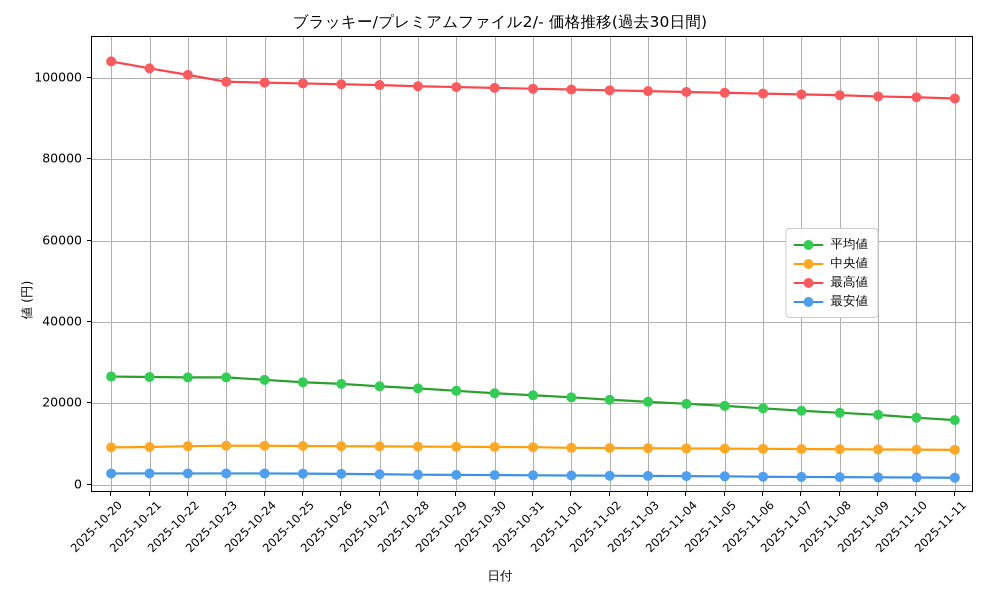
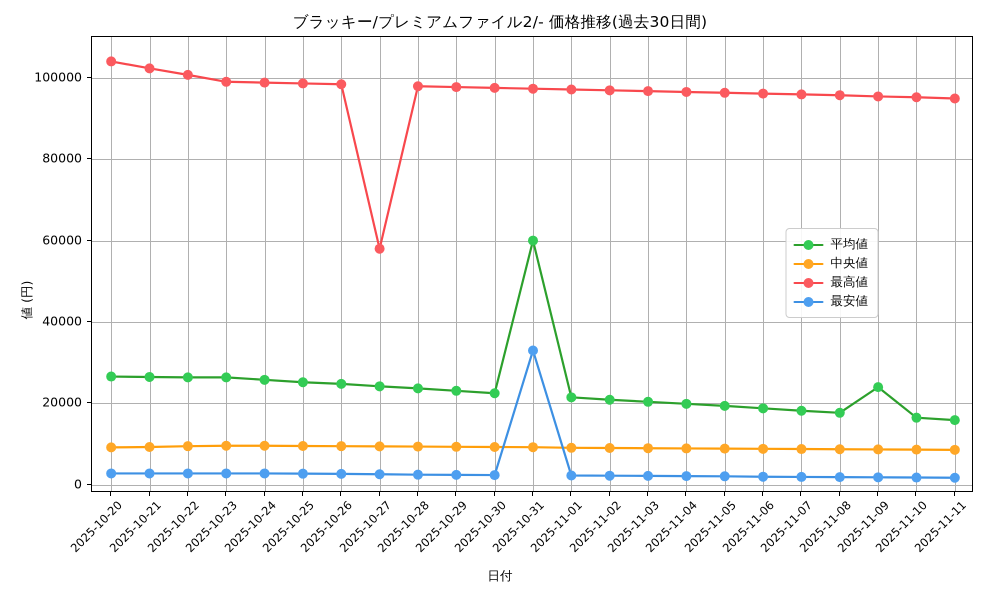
最高値/2025-10-27: 98000 -> 58000
平均値/2025-10-31: 22000 -> 60000
最安値/2025-10-31: 2000 -> 33000
平均値/2025-11-09: 17000 -> 24000
